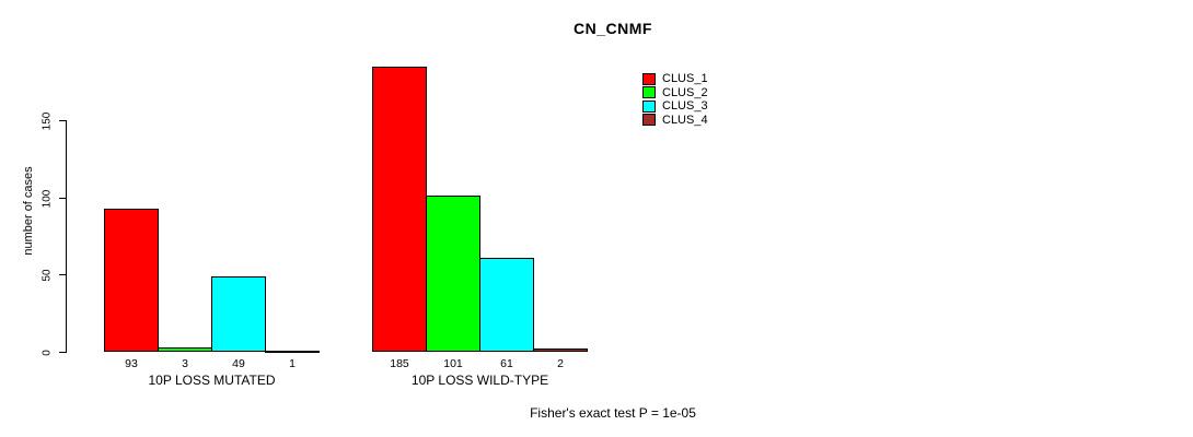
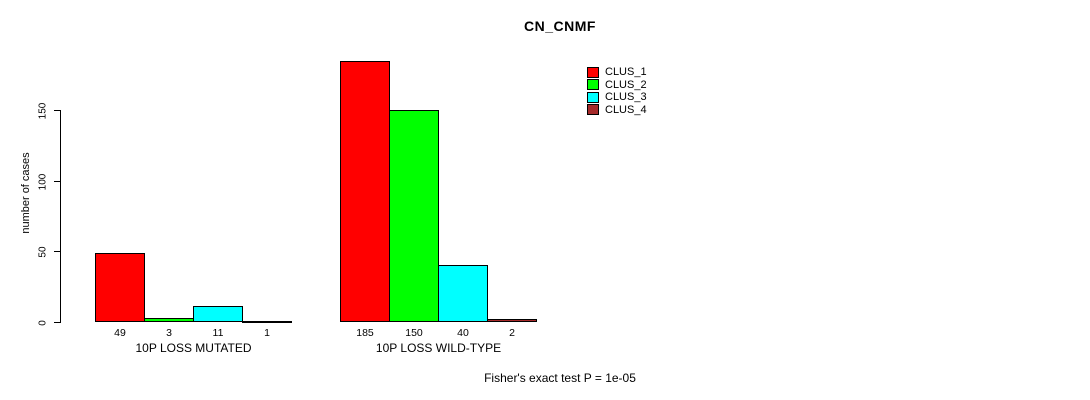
CLUS_1/10P LOSS MUTATED: 93 -> 49
CLUS_3/10P LOSS MUTATED: 49 -> 11
CLUS_2/10P LOSS WILD-TYPE: 101 -> 150
CLUS_3/10P LOSS WILD-TYPE: 61 -> 40
